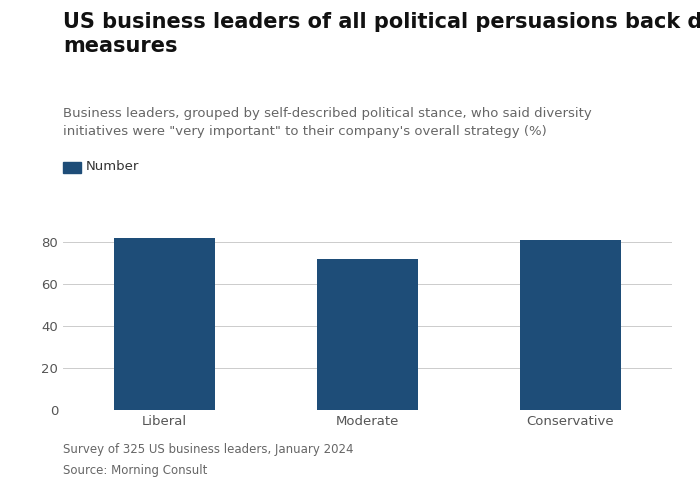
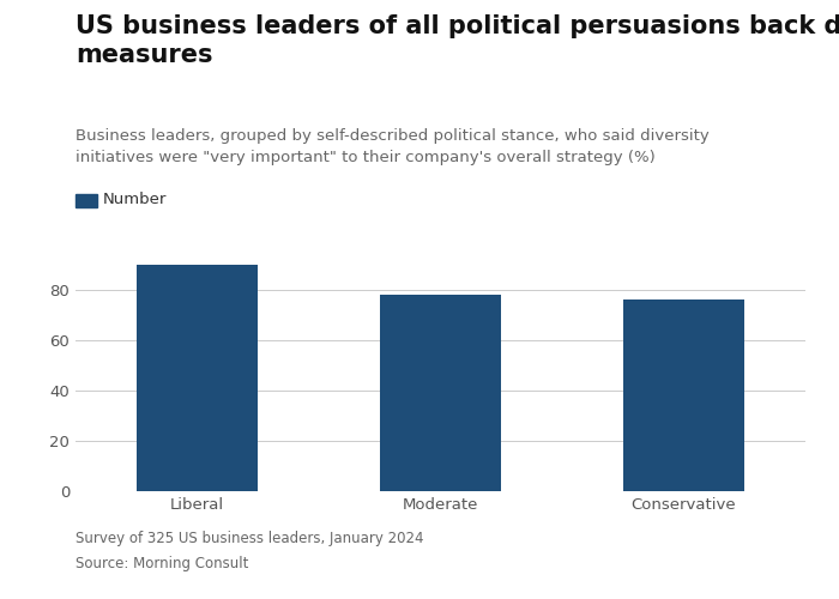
Liberal: 82 -> 90
Moderate: 72 -> 78
Conservative: 81 -> 76
